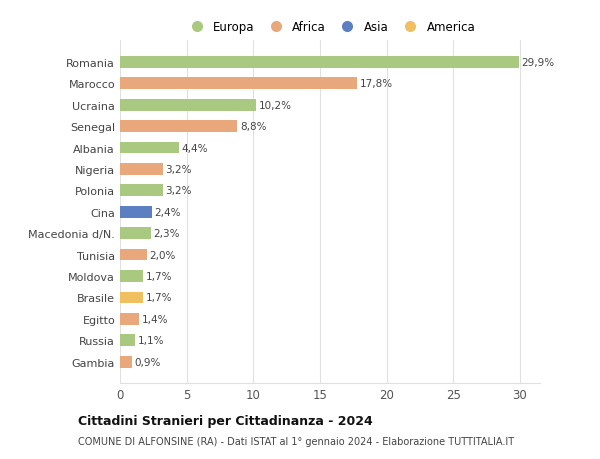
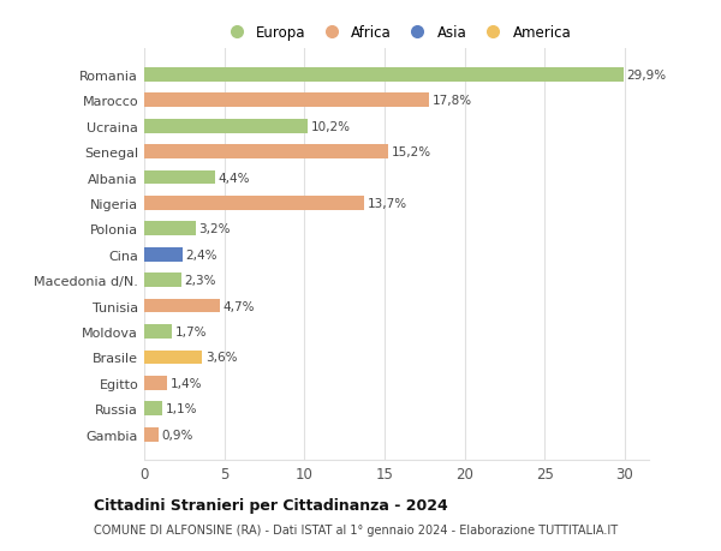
Senegal: 8,8% -> 15,2%
Nigeria: 3,2% -> 13,7%
Tunisia: 2,0% -> 4,7%
Brasile: 1,7% -> 3,6%
